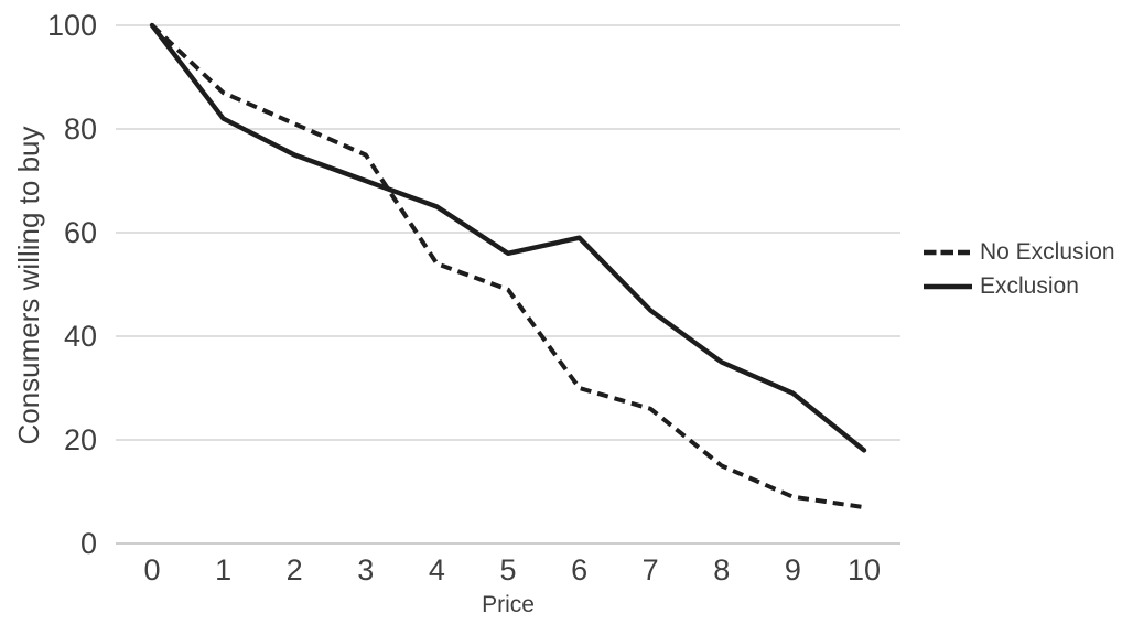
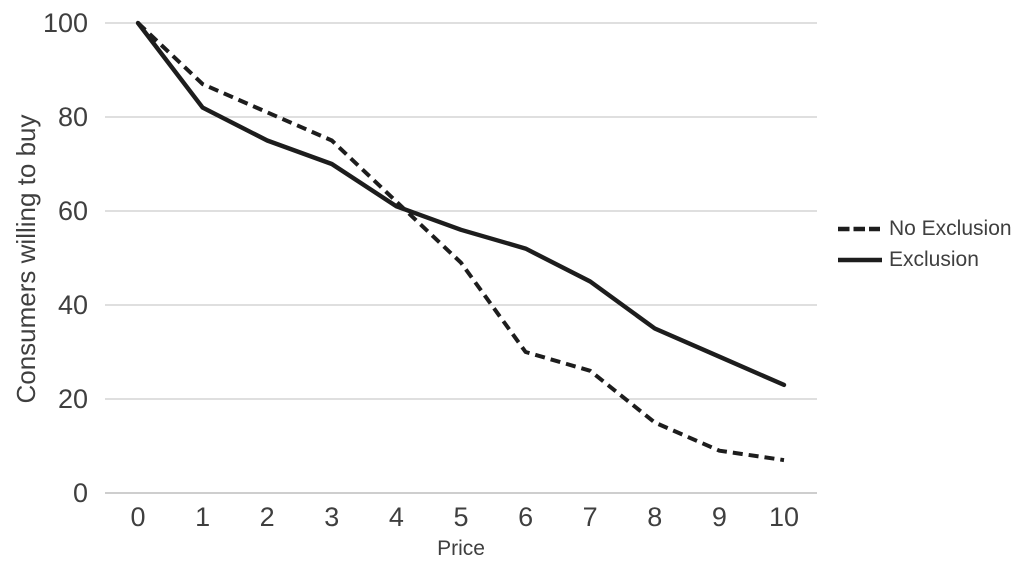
No Exclusion/4: 54 -> 62
Exclusion/4: 65 -> 61
Exclusion/6: 59 -> 52
Exclusion/10: 18 -> 23
